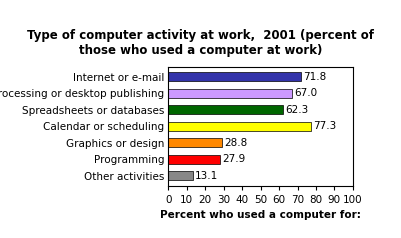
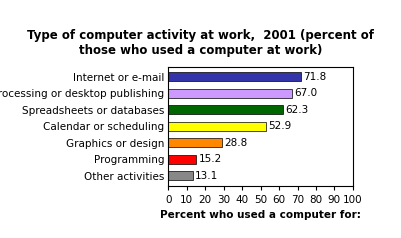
Calendar or scheduling: 77.3 -> 52.9
Programming: 27.9 -> 15.2
